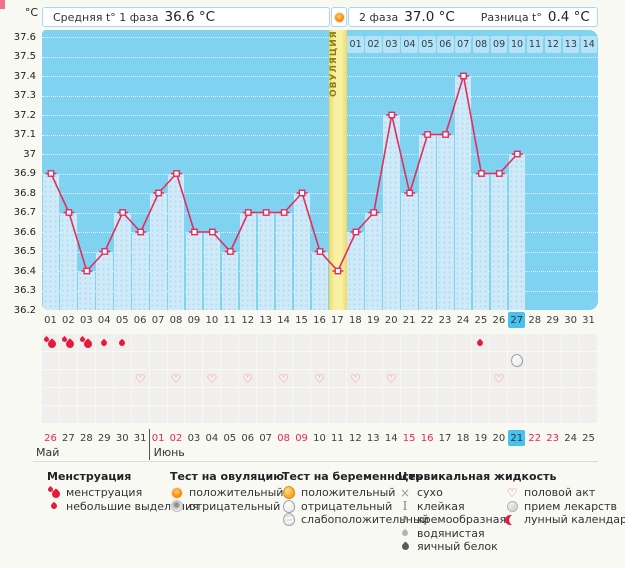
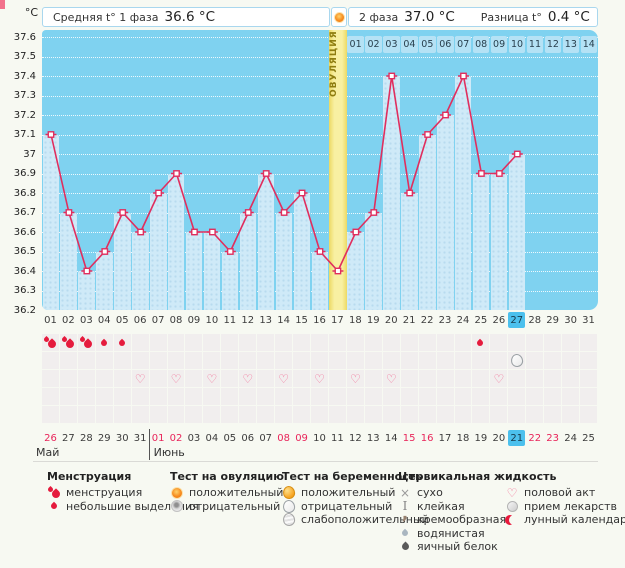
01: 36.9 -> 37.1
13: 36.7 -> 36.9
20: 37.2 -> 37.4
23: 37.1 -> 37.2
